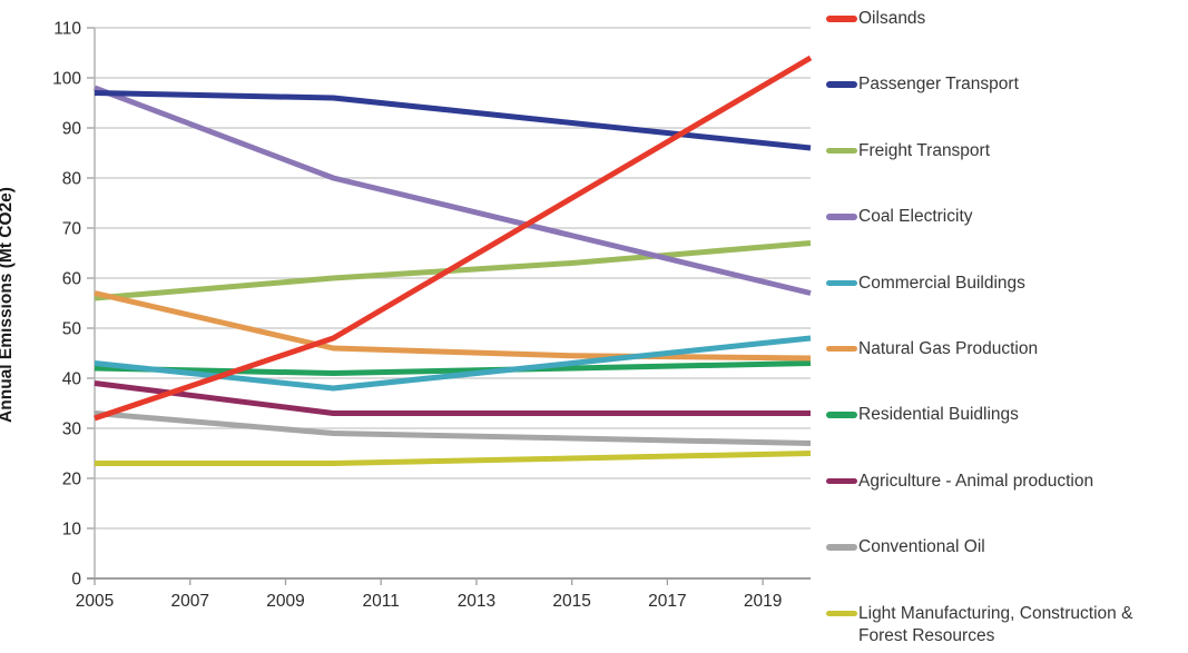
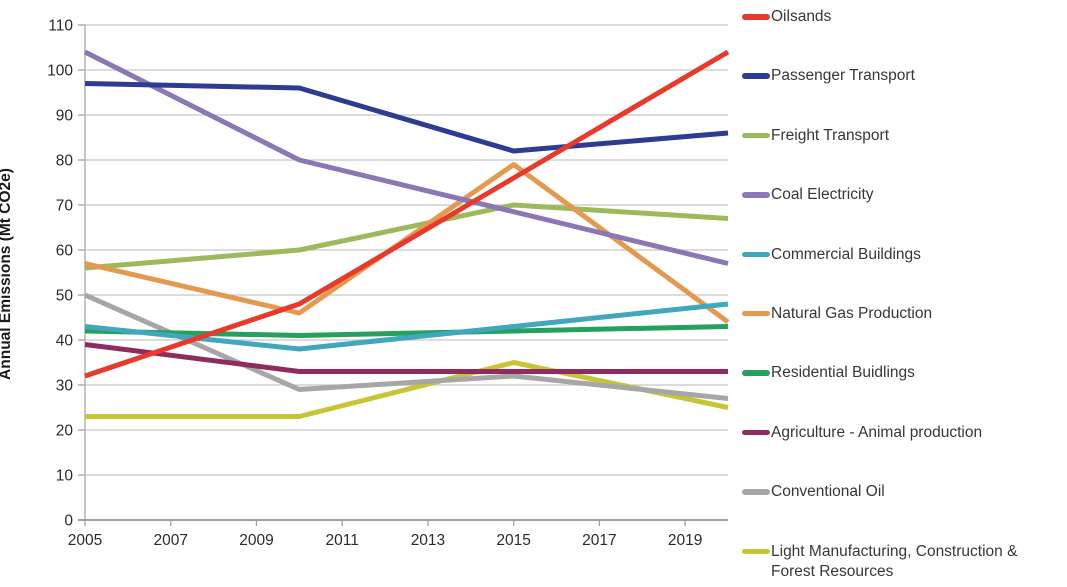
Coal Electricity/2005: 98 -> 104
Conventional Oil/2005: 33 -> 50
Passenger Transport/2015: 91 -> 82
Freight Transport/2015: 63 -> 70
Natural Gas Production/2015: 44 -> 79
Conventional Oil/2015: 28 -> 32
Light Manufacturing, Construction & Forest Resources/2015: 24 -> 35
